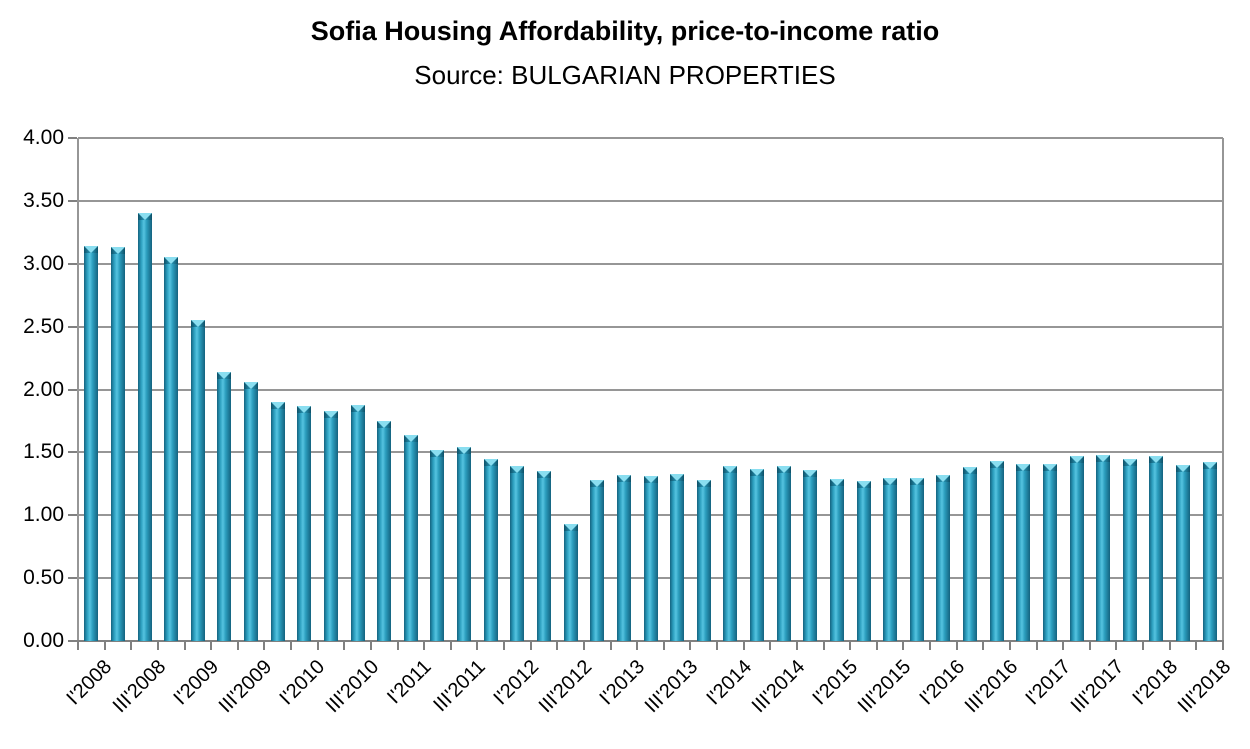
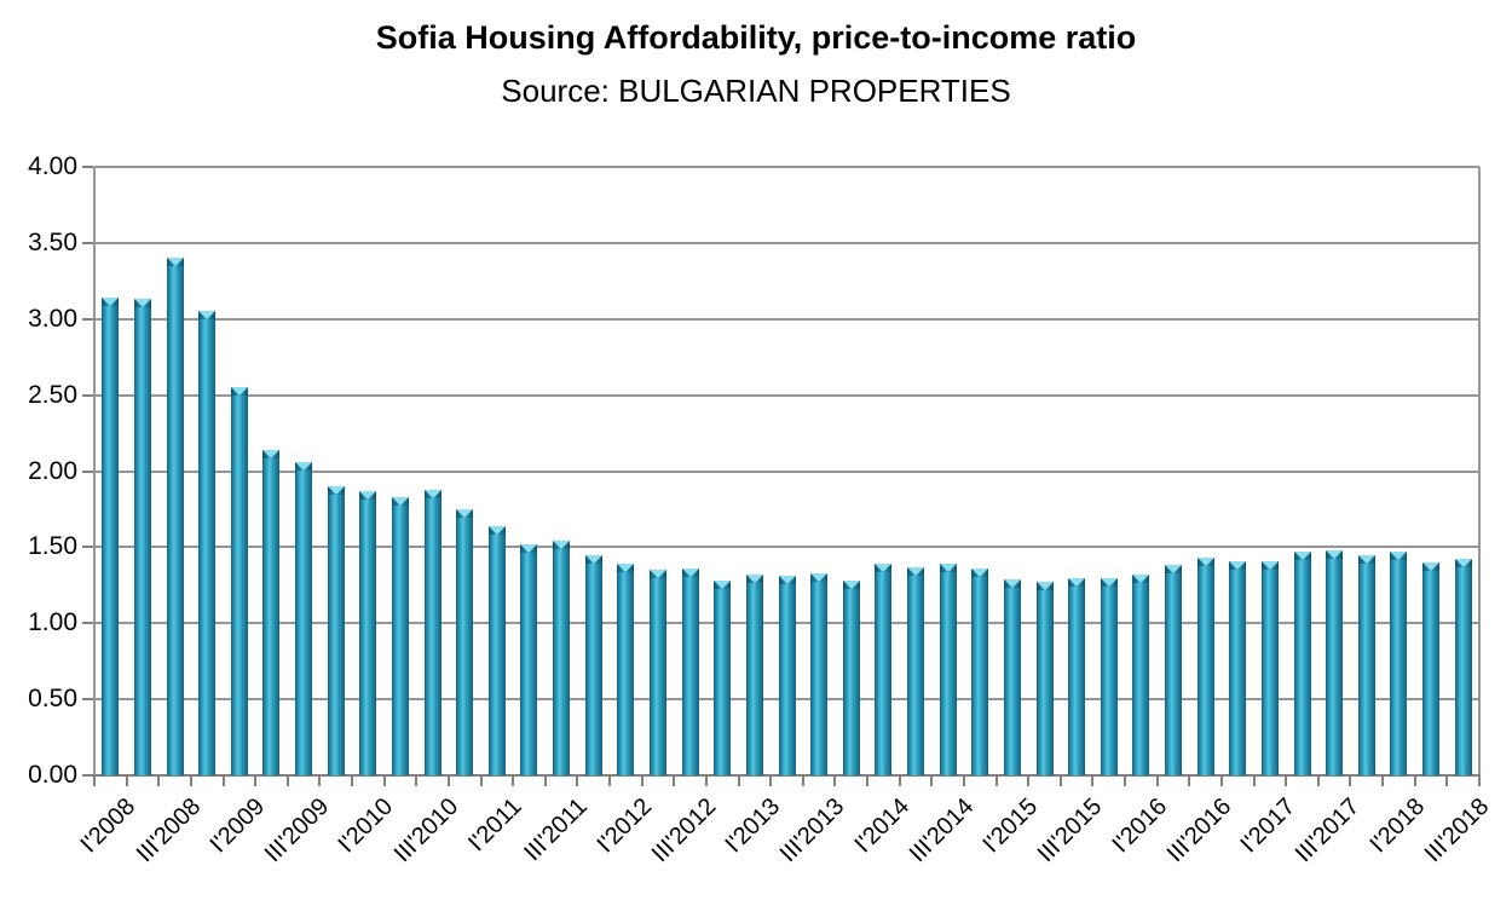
III'2012: 0.93 -> 1.36
